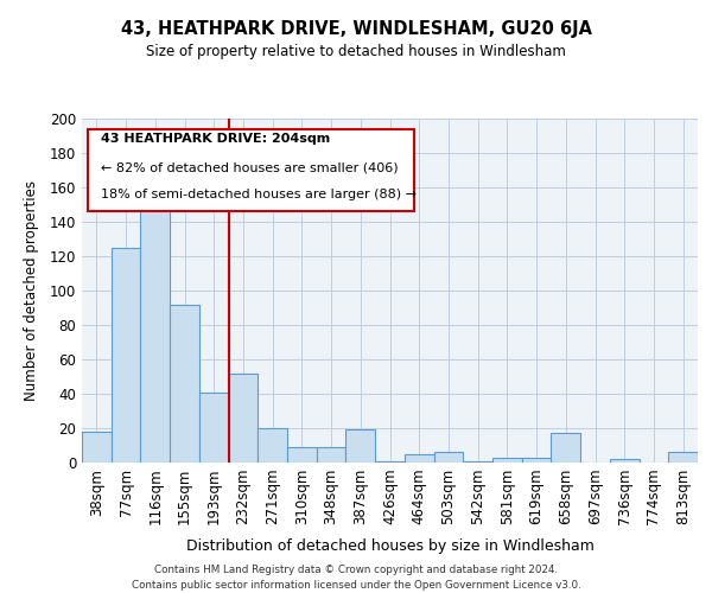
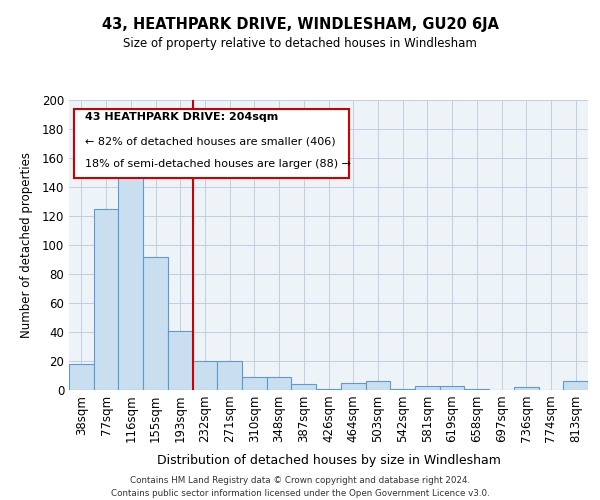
232sqm: 52 -> 20
387sqm: 19 -> 4
658sqm: 17 -> 1
